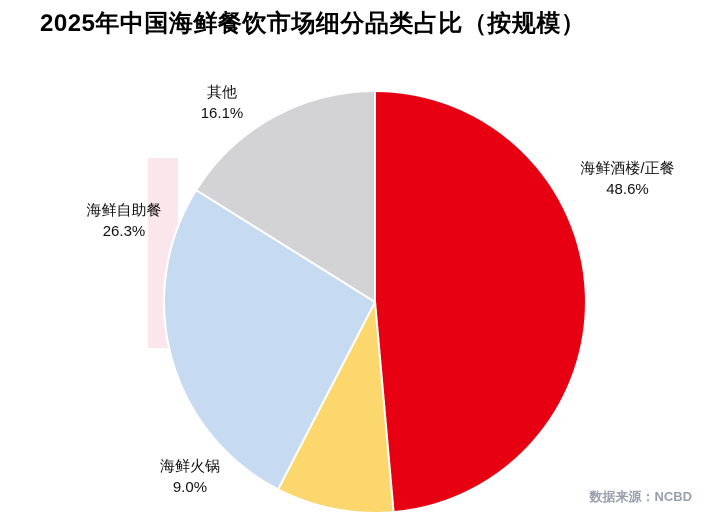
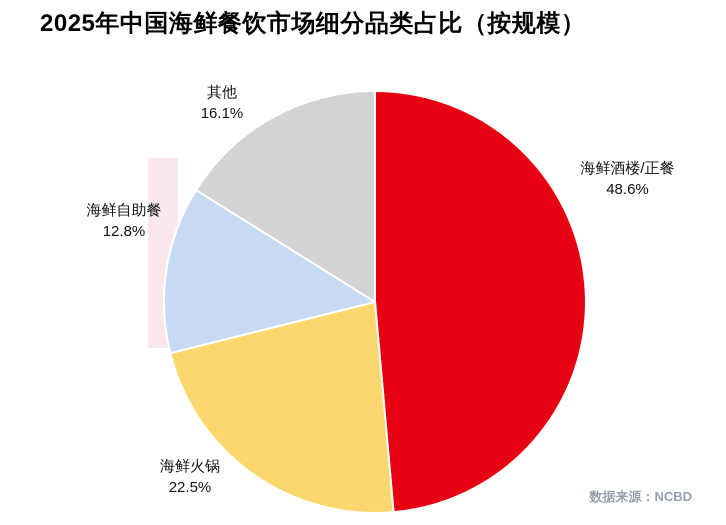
海鲜火锅: 9.0% -> 22.5%
海鲜自助餐: 26.3% -> 12.8%
